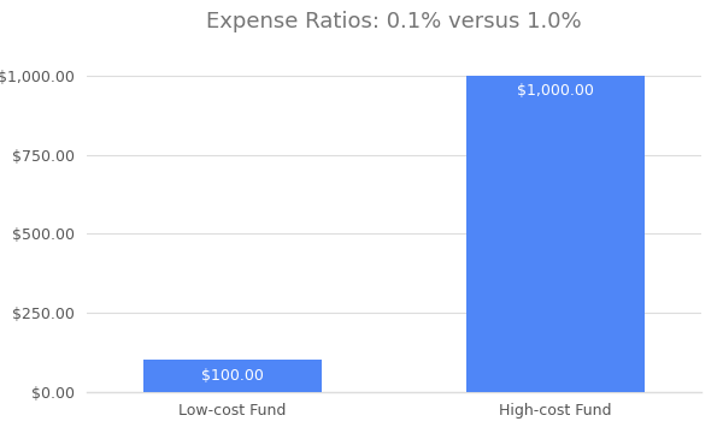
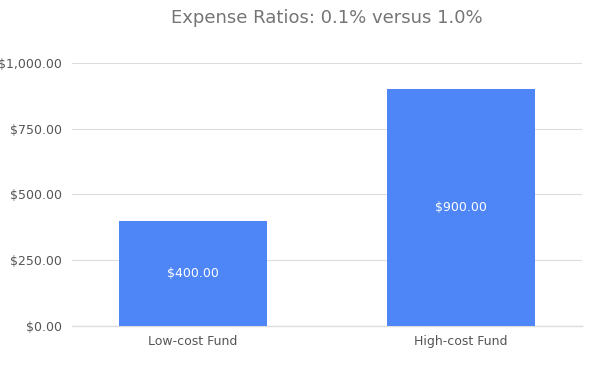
Low-cost Fund: $100.00 -> $400.00
High-cost Fund: $1,000.00 -> $900.00
